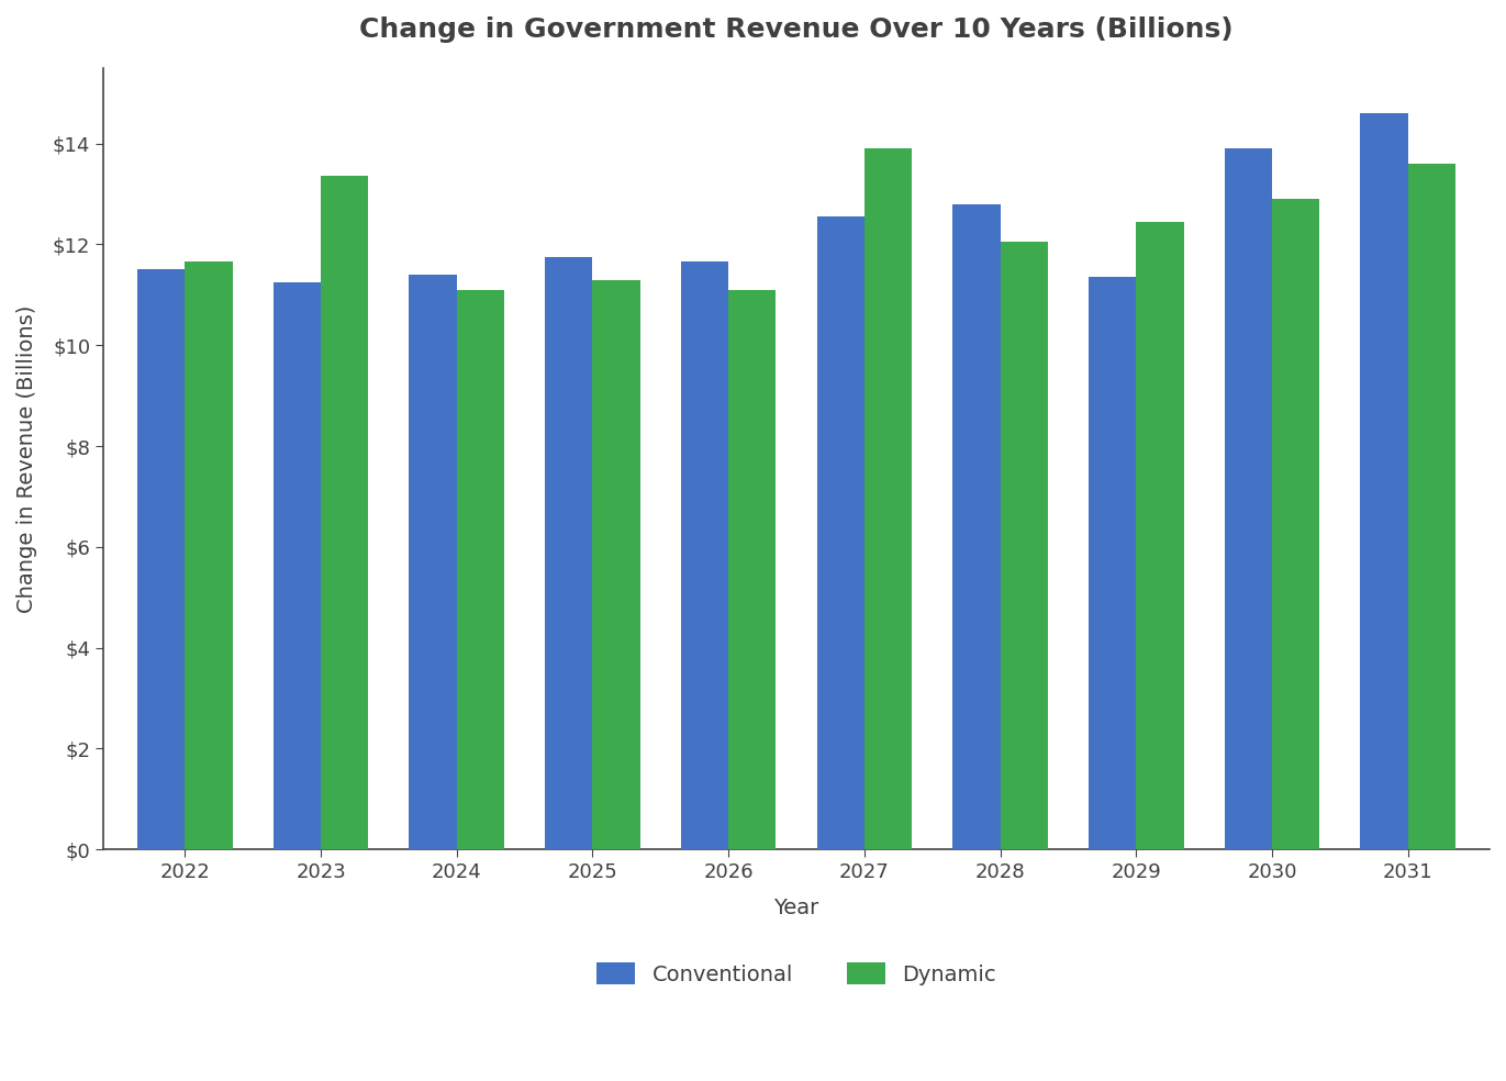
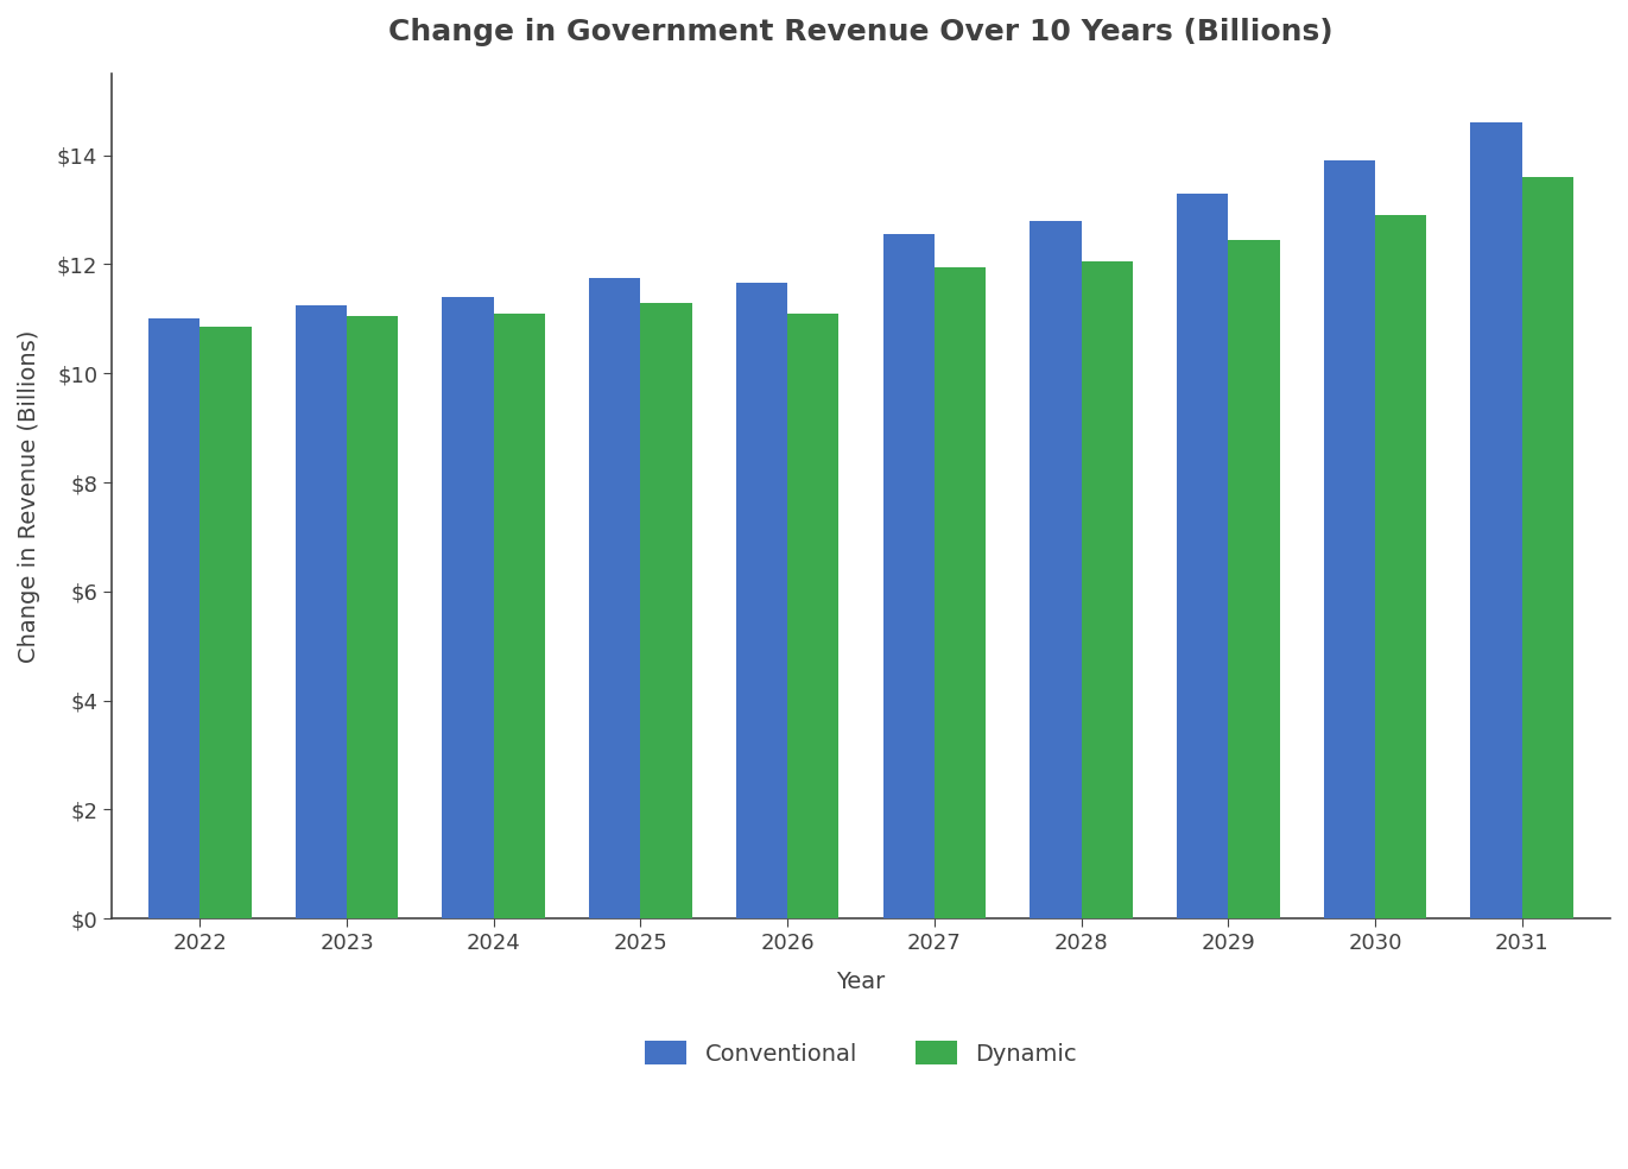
Conventional/2022: $11.50 -> $11.00
Dynamic/2022: $11.65 -> $10.85
Dynamic/2023: $13.35 -> $11.05
Dynamic/2027: $13.90 -> $11.95
Conventional/2029: $11.35 -> $13.30
